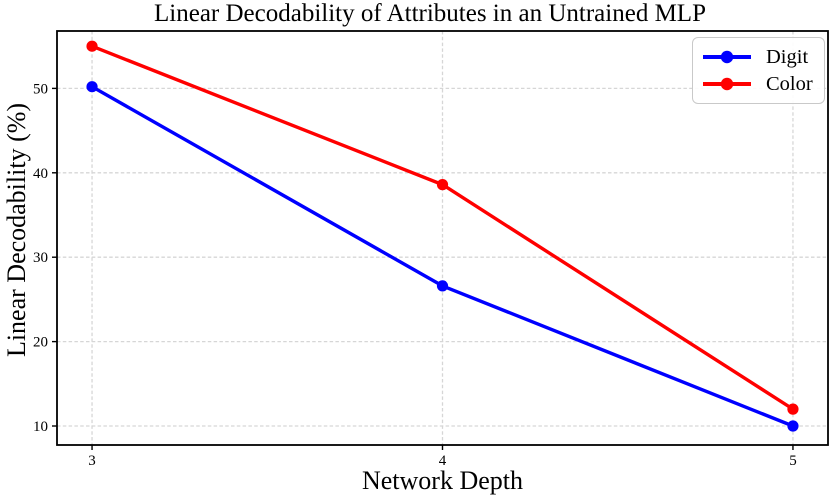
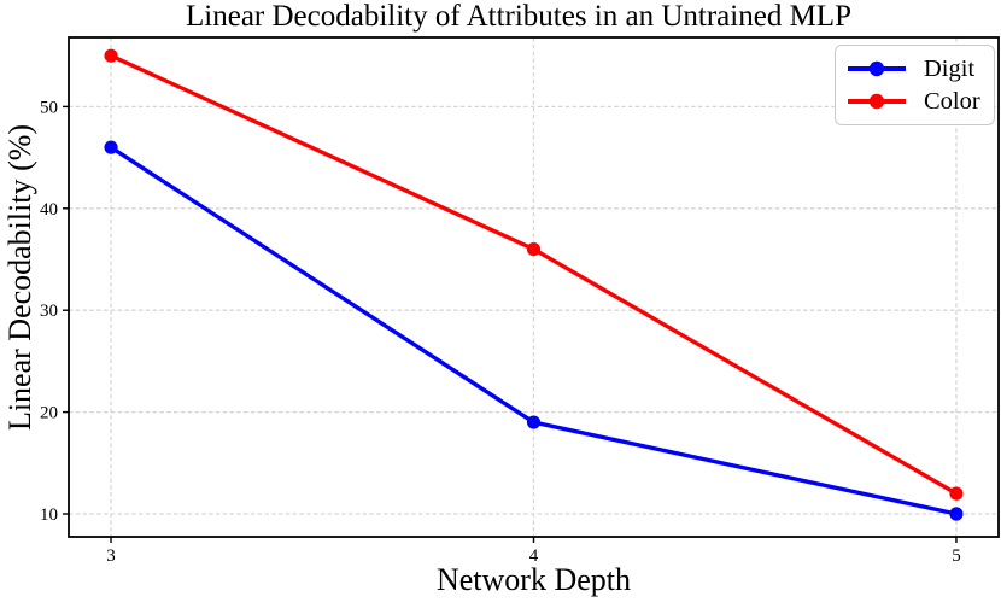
Digit/3: 50 -> 46
Digit/4: 27 -> 19
Color/4: 39 -> 36
